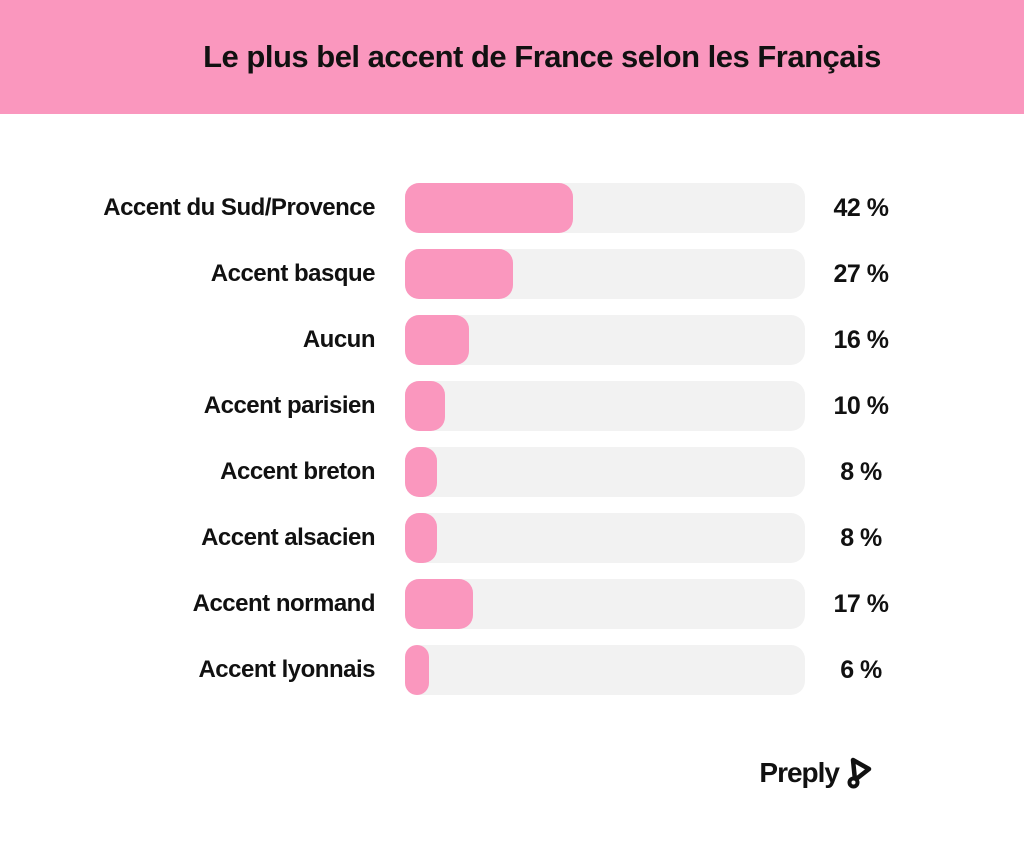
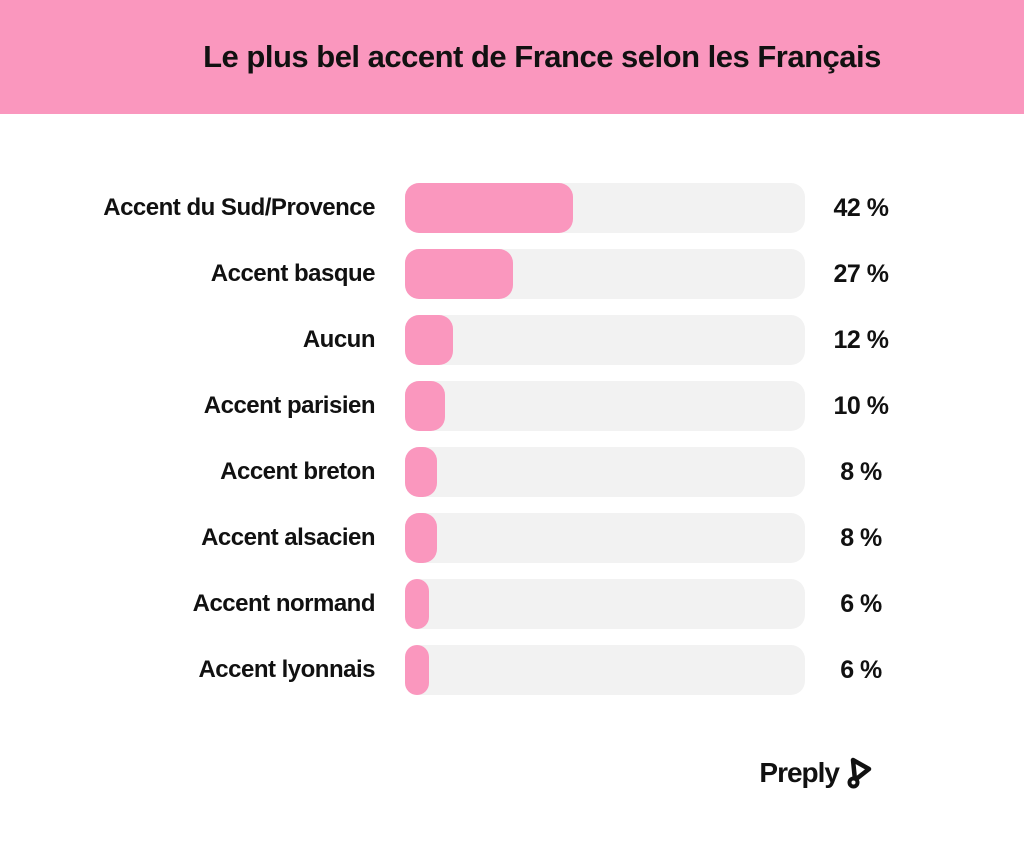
Aucun: 16 -> 12
Accent normand: 17 -> 6
